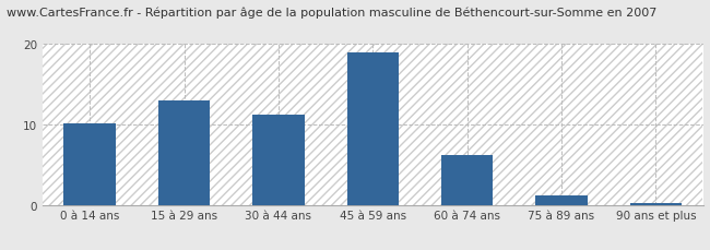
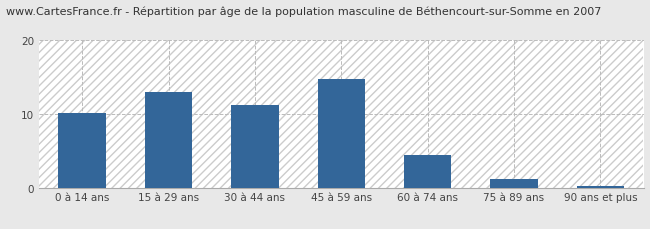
45 à 59 ans: 19.0 -> 14.8
60 à 74 ans: 6.2 -> 4.4
